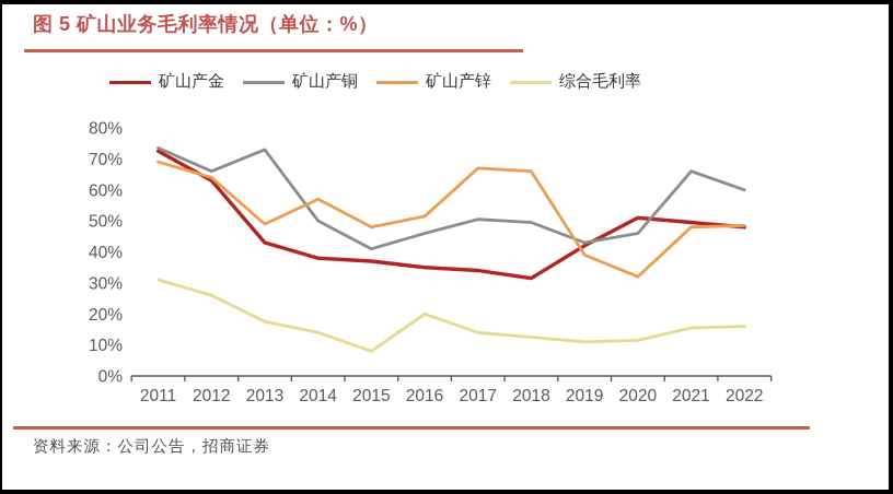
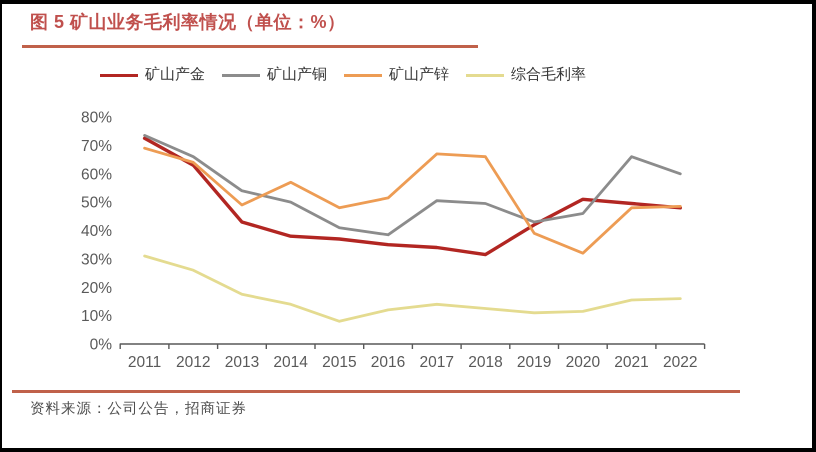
矿山产铜/2013: 73% -> 54%
矿山产铜/2016: 46% -> 38%
综合毛利率/2016: 20% -> 12%
